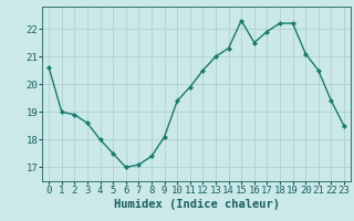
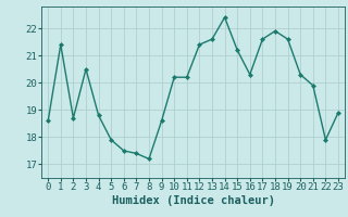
0: 20.6 -> 18.6
1: 19.0 -> 21.4
2: 18.9 -> 18.7
3: 18.6 -> 20.5
4: 18.0 -> 18.8
5: 17.5 -> 17.9
6: 17.0 -> 17.5
7: 17.1 -> 17.4
8: 17.4 -> 17.2
9: 18.1 -> 18.6
10: 19.4 -> 20.2
11: 19.9 -> 20.2
12: 20.5 -> 21.4
13: 21.0 -> 21.6
14: 21.3 -> 22.4
15: 22.3 -> 21.2
16: 21.5 -> 20.3
17: 21.9 -> 21.6
18: 22.2 -> 21.9
19: 22.2 -> 21.6
20: 21.1 -> 20.3
21: 20.5 -> 19.9
22: 19.4 -> 17.9
23: 18.5 -> 18.9
